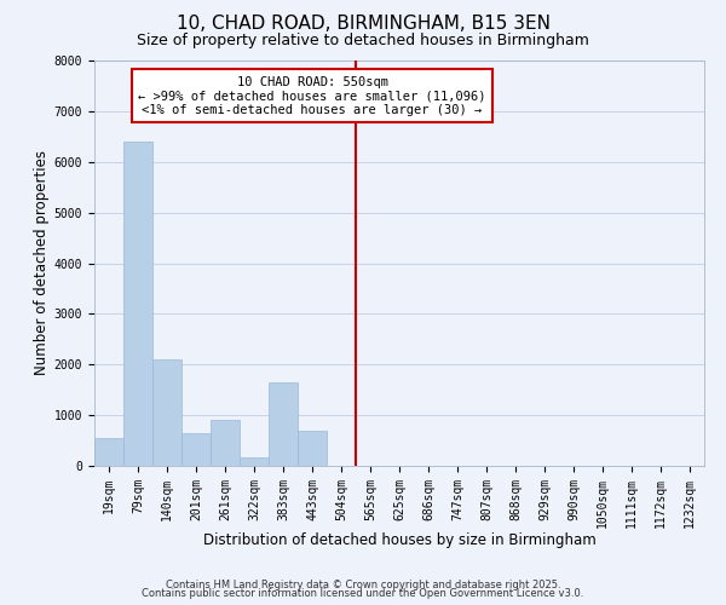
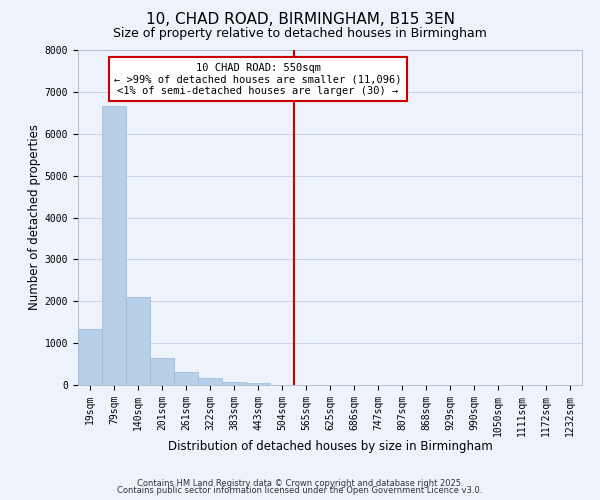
19sqm: 550 -> 1340
79sqm: 6400 -> 6660
261sqm: 900 -> 310
383sqm: 1650 -> 80
443sqm: 700 -> 50
